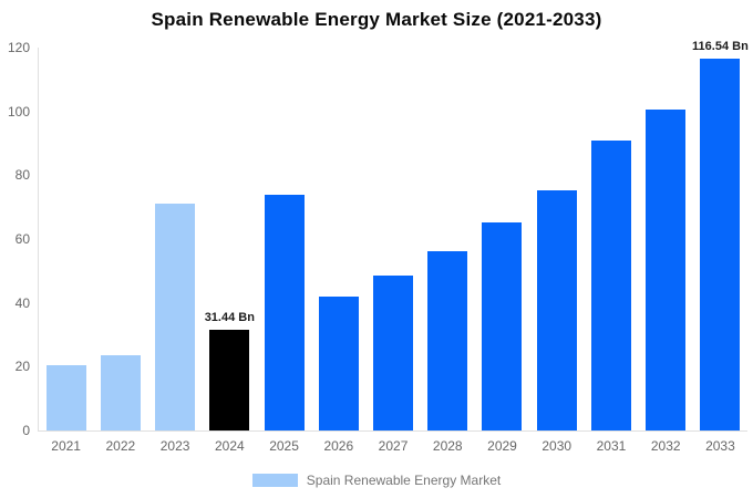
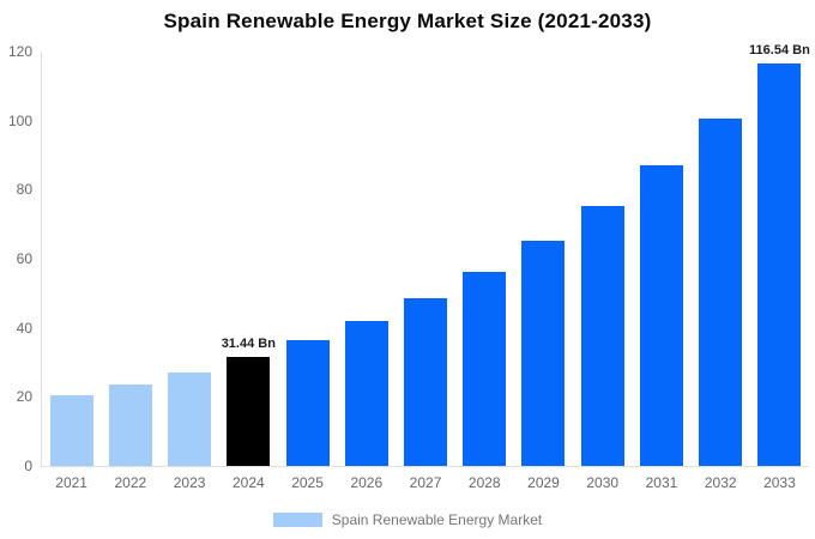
2023: 71 -> 27
2025: 74 -> 36
2031: 91 -> 87
